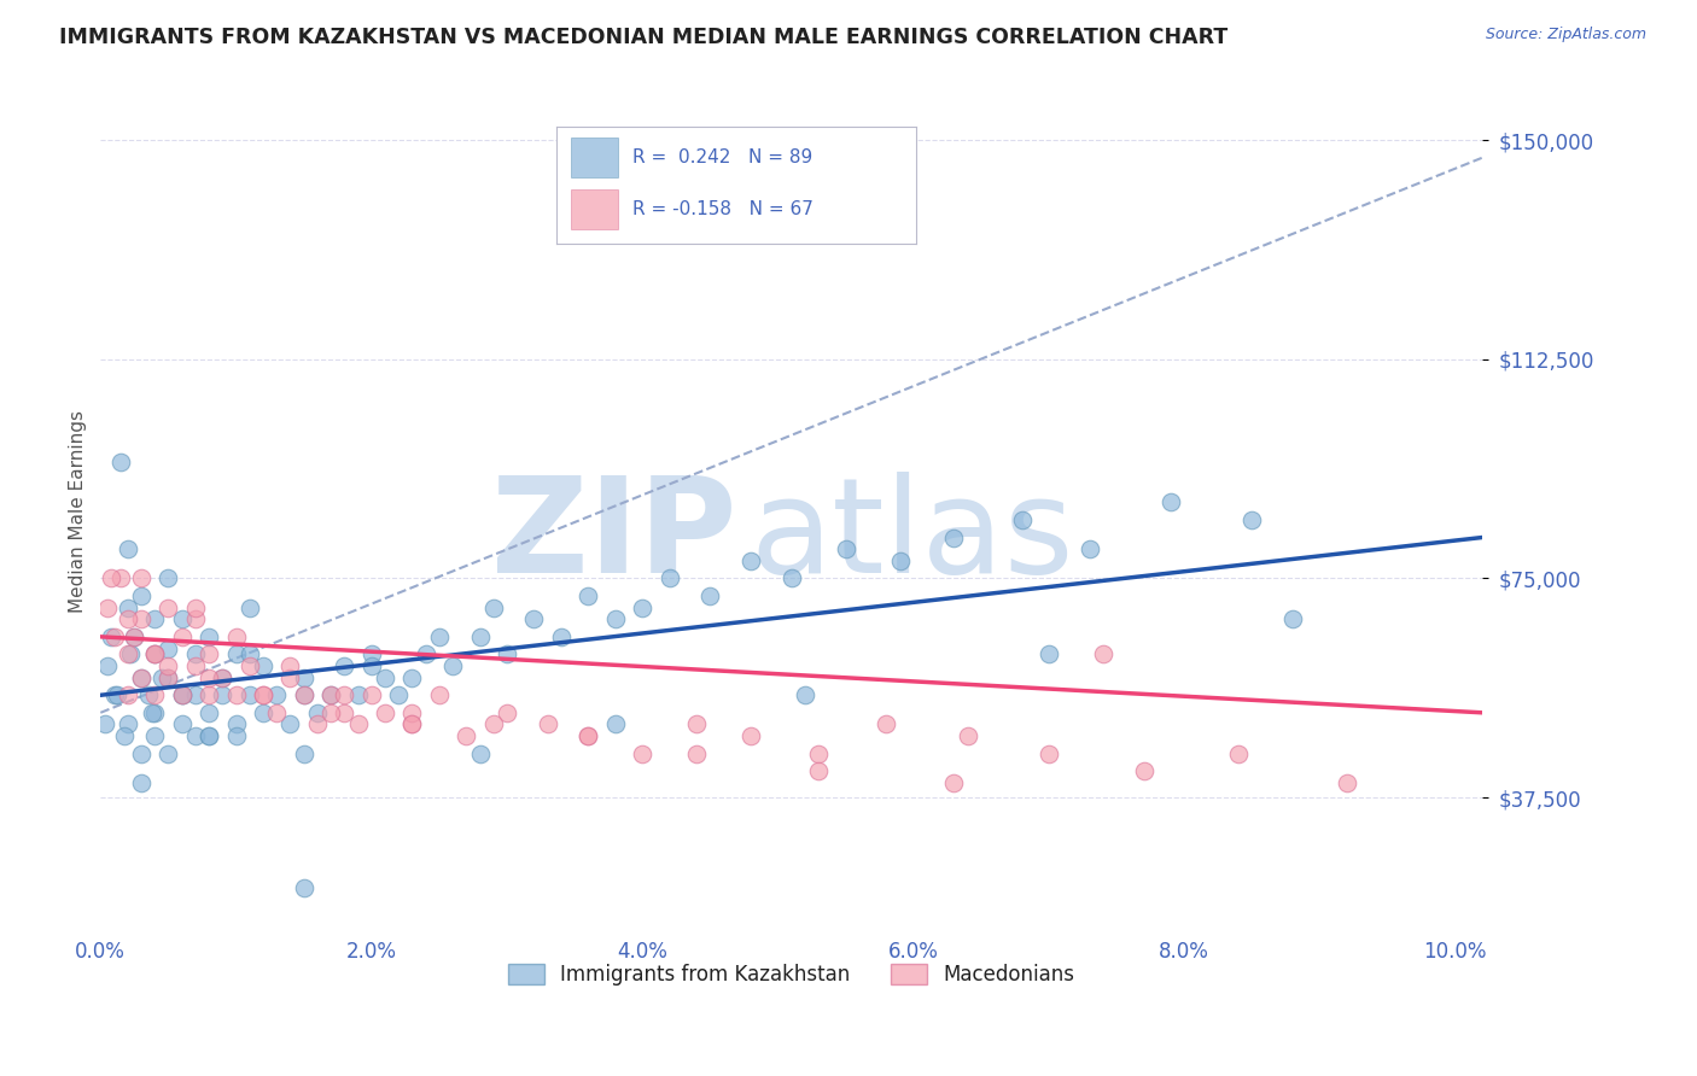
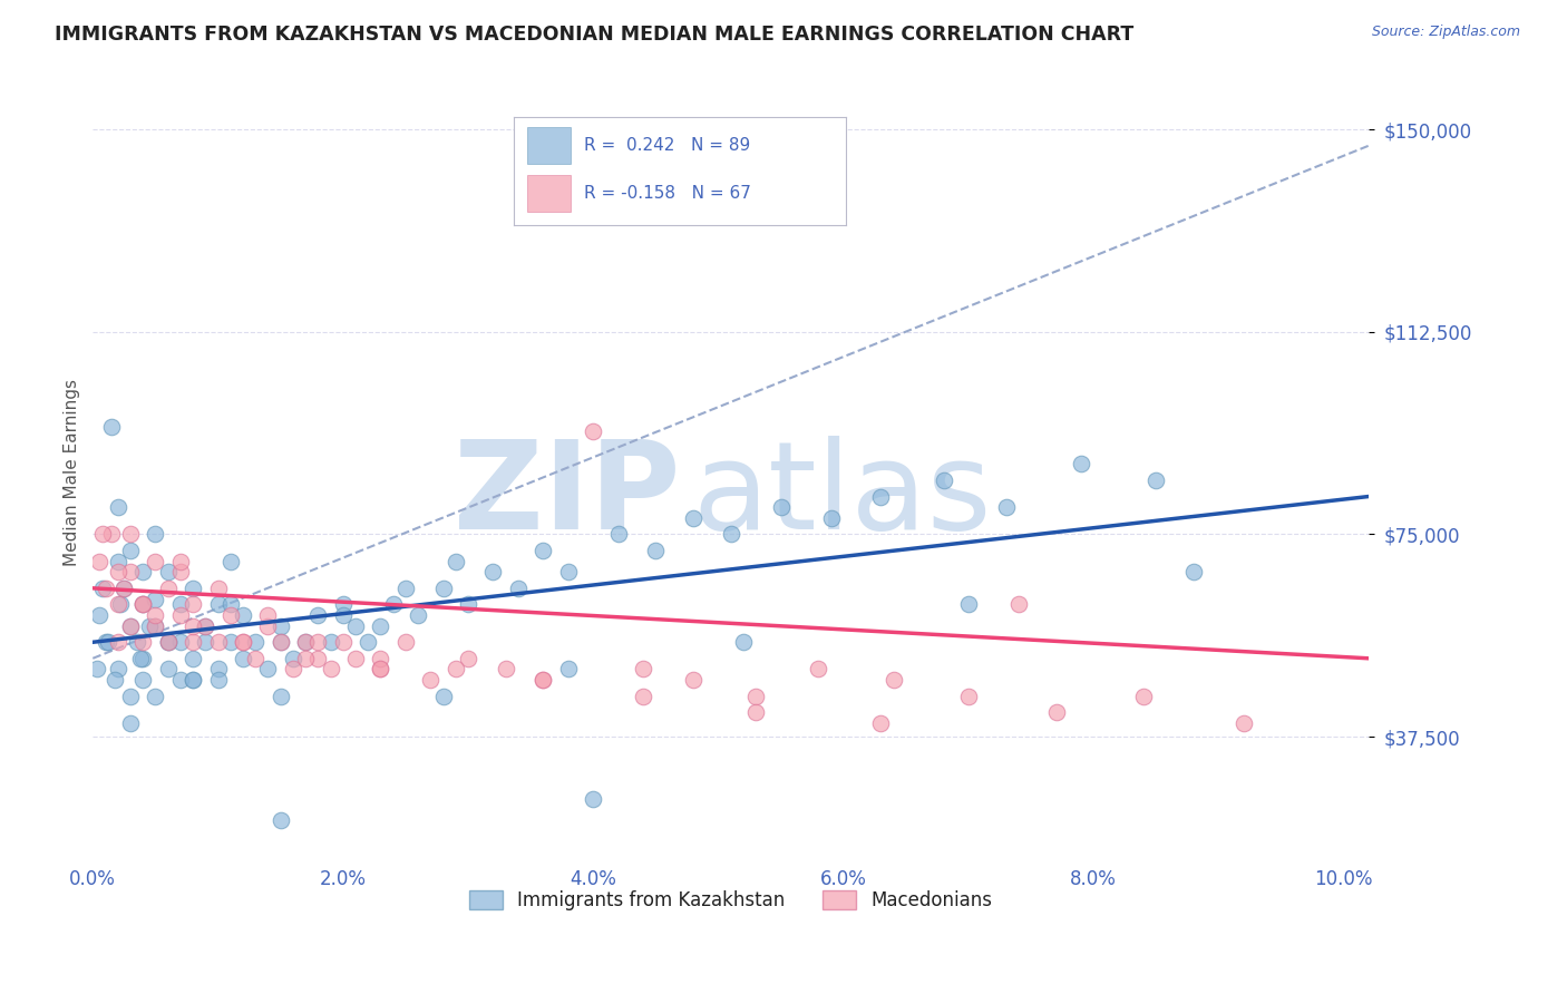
Immigrants from Kazakhstan/4.0%: $70,000 -> $26,000
Macedonians/4.0%: $45,000 -> $94,000
